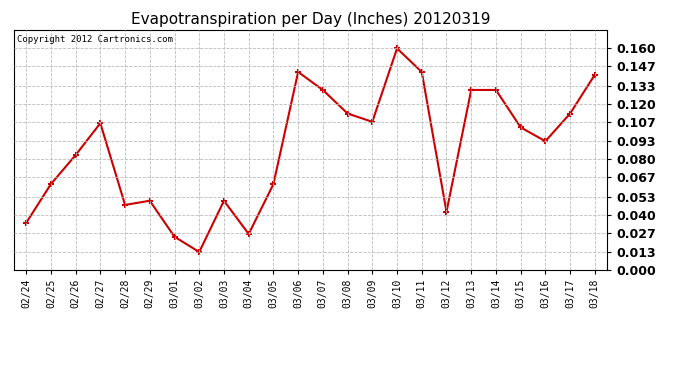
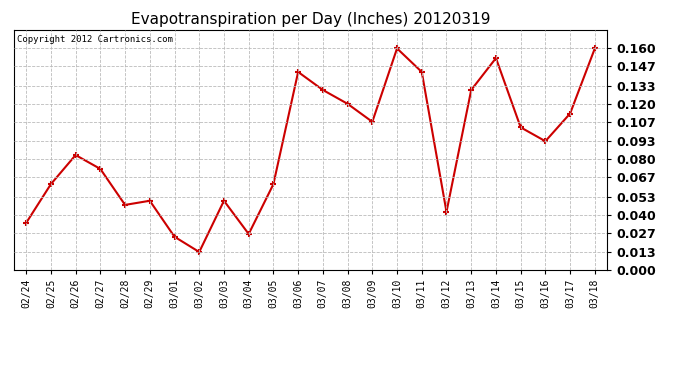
02/27: 0.106 -> 0.073
03/08: 0.113 -> 0.120
03/14: 0.130 -> 0.153
03/18: 0.141 -> 0.160
